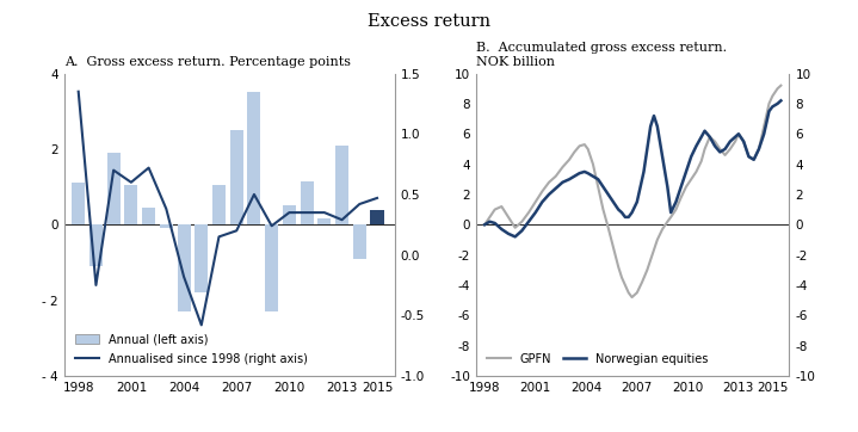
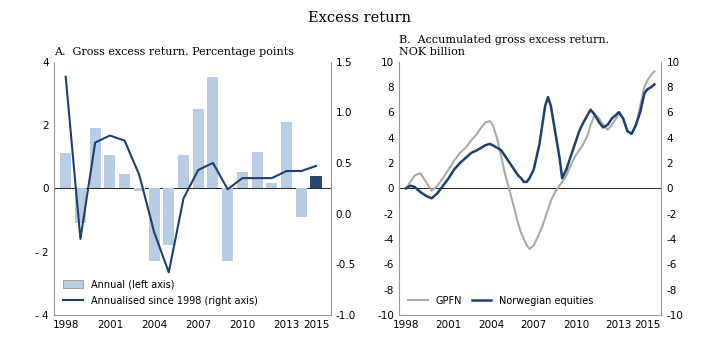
A. Gross excess return. Percentage points/Annualised since 1998 (right axis)/2001: 0.60 -> 0.77
A. Gross excess return. Percentage points/Annualised since 1998 (right axis)/2007: 0.20 -> 0.43
A. Gross excess return. Percentage points/Annualised since 1998 (right axis)/2013: 0.29 -> 0.42
